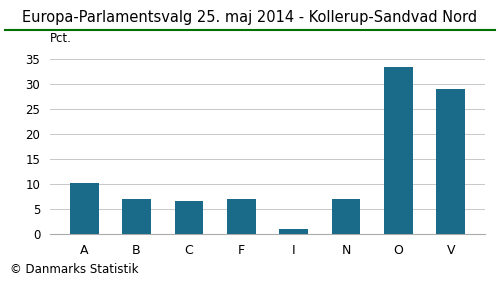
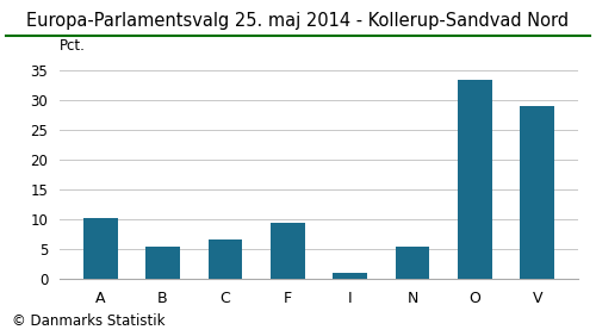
B: 7.0 -> 5.5
F: 7.0 -> 9.5
N: 7.0 -> 5.5
